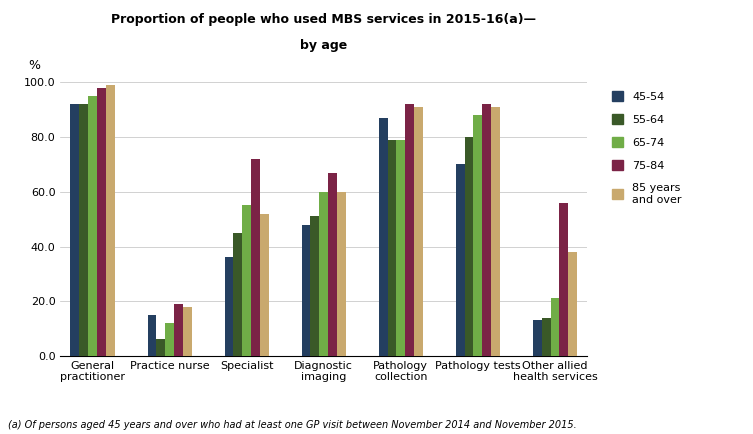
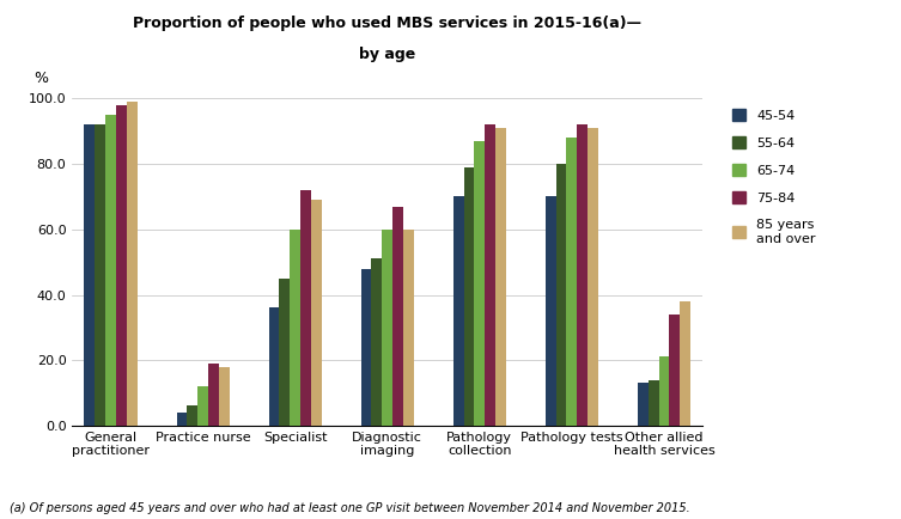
45-54/Practice nurse: 15 -> 4
65-74/Specialist: 55 -> 60
85 years and over/Specialist: 52 -> 69
45-54/Pathology collection: 87 -> 70
65-74/Pathology collection: 79 -> 87
75-84/Other allied health services: 56 -> 34
